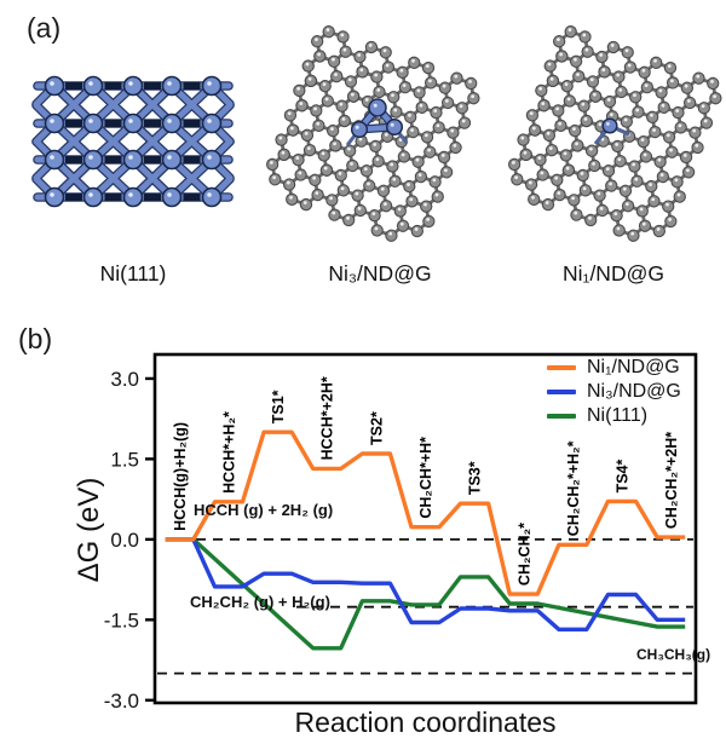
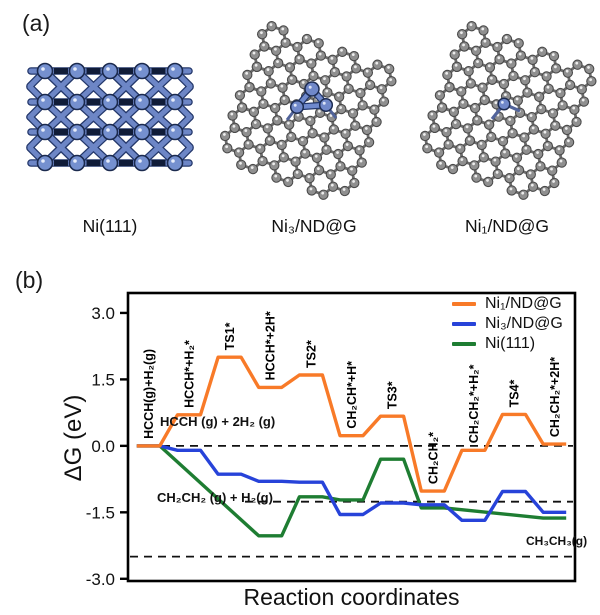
Ni₃/ND@G/HCCH*+H₂*: -0.9 -> -0.1
Ni(111)/TS3*: -0.7 -> -0.3
Ni(111)/CH₂CH₂*: -1.2 -> -1.4
